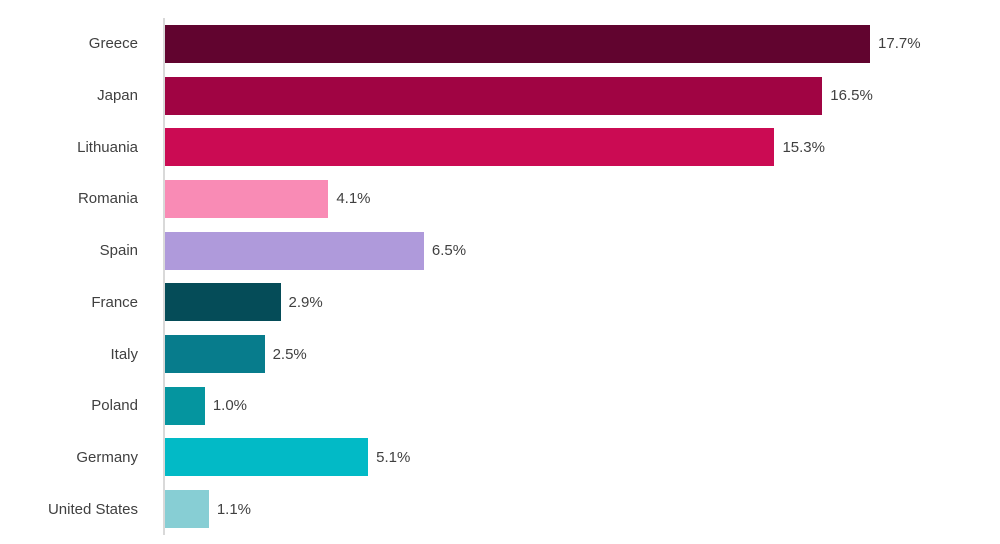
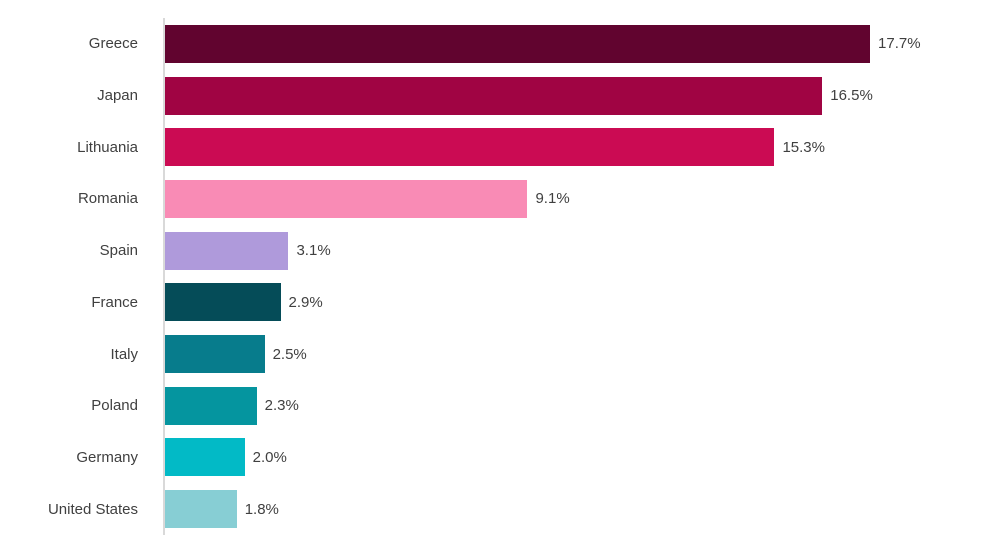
Romania: 4.1% -> 9.1%
Spain: 6.5% -> 3.1%
Poland: 1.0% -> 2.3%
Germany: 5.1% -> 2.0%
United States: 1.1% -> 1.8%
